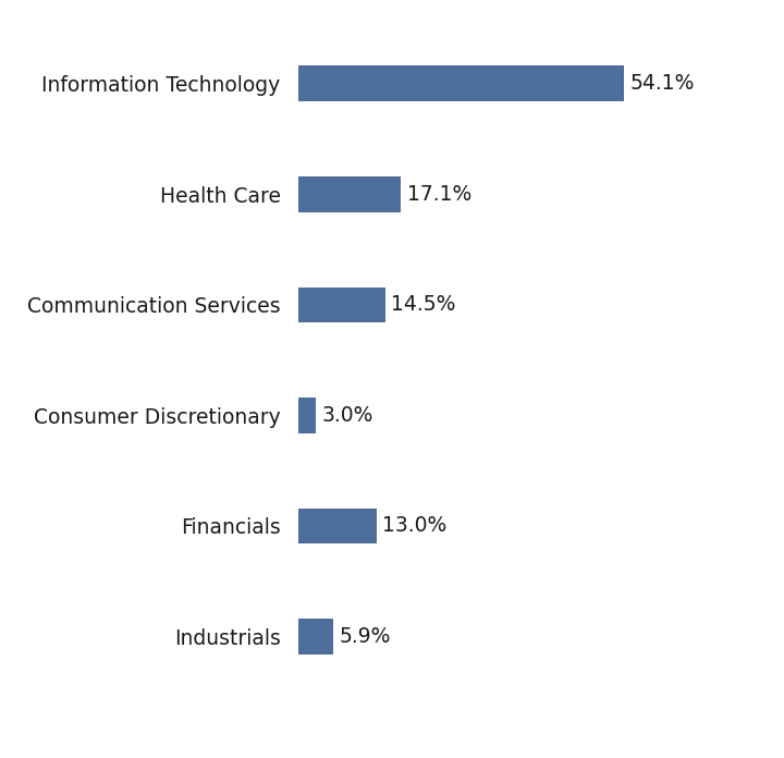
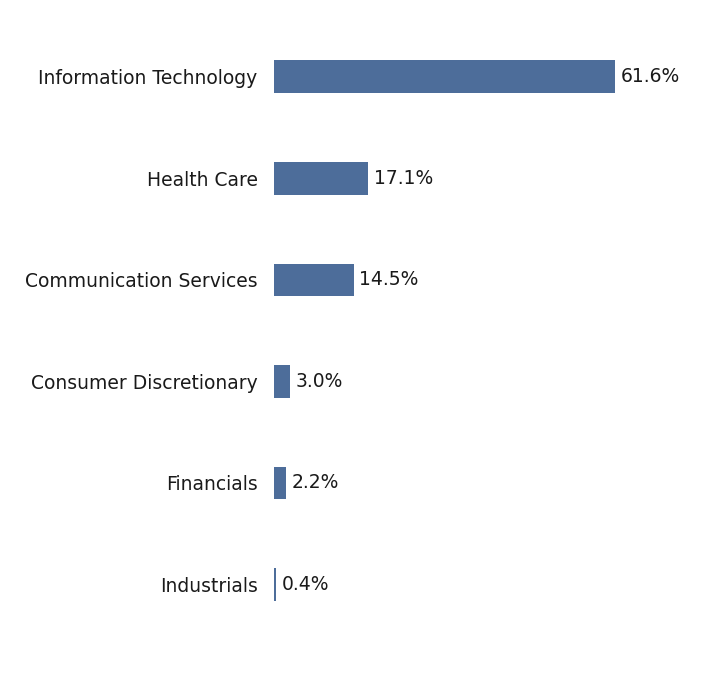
Information Technology: 54.1% -> 61.6%
Financials: 13.0% -> 2.2%
Industrials: 5.9% -> 0.4%
